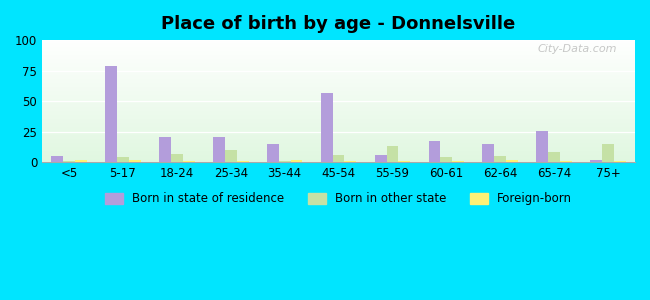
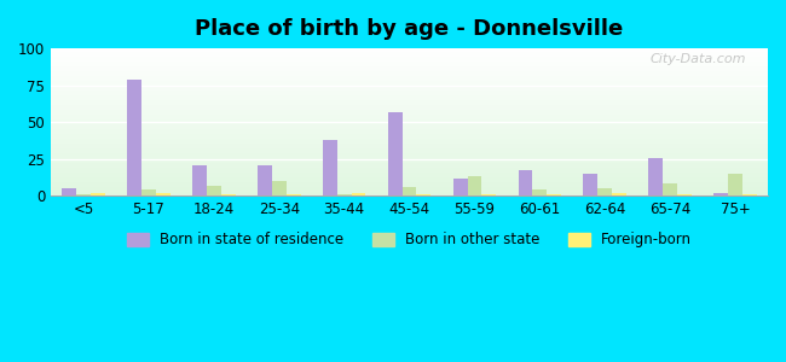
Born in state of residence/35-44: 15 -> 38
Born in state of residence/55-59: 6 -> 12
